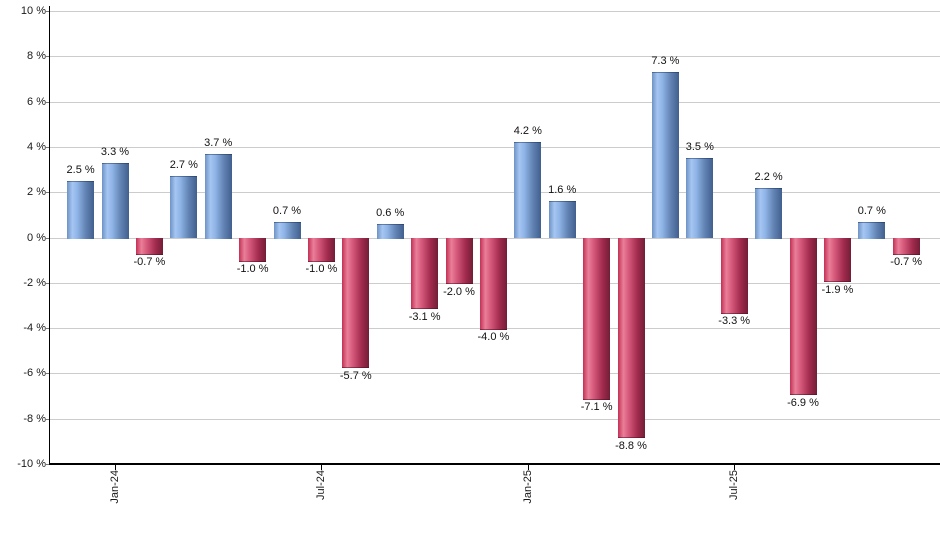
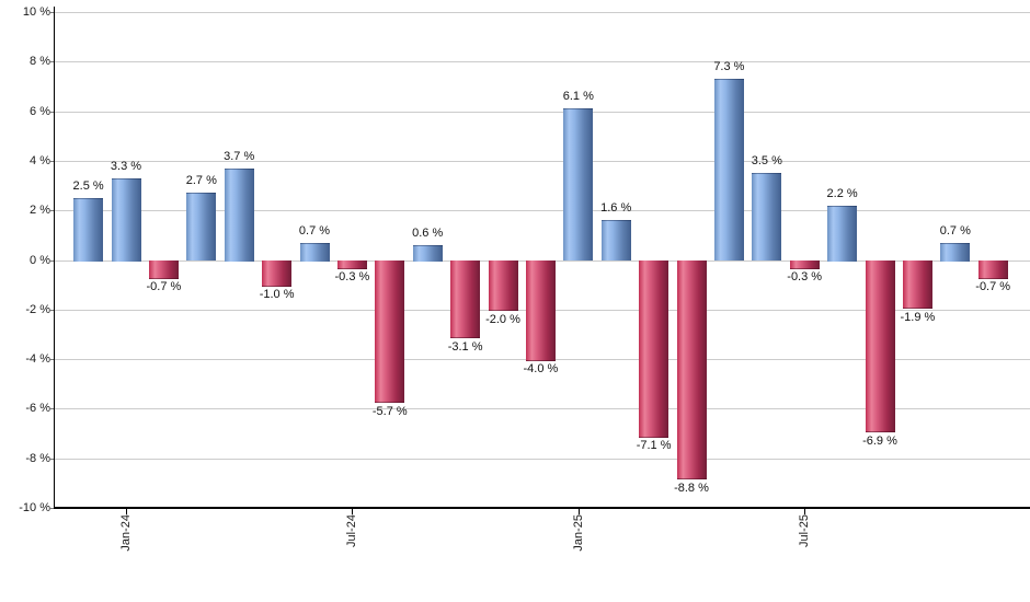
Jul-24: -1.0 -> -0.3
Jan-25: 4.2 -> 6.1
Jul-25: -3.3 -> -0.3
